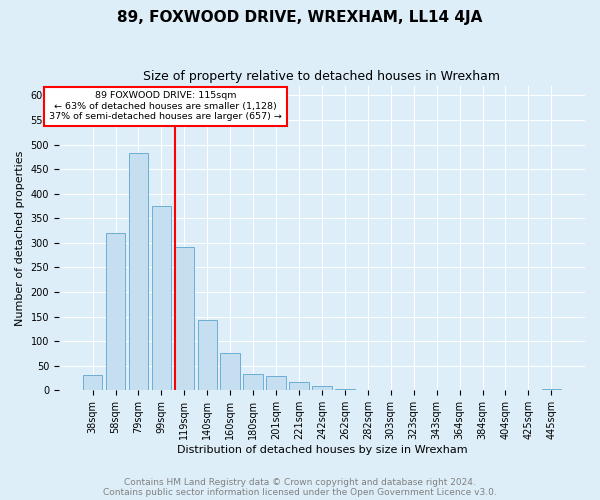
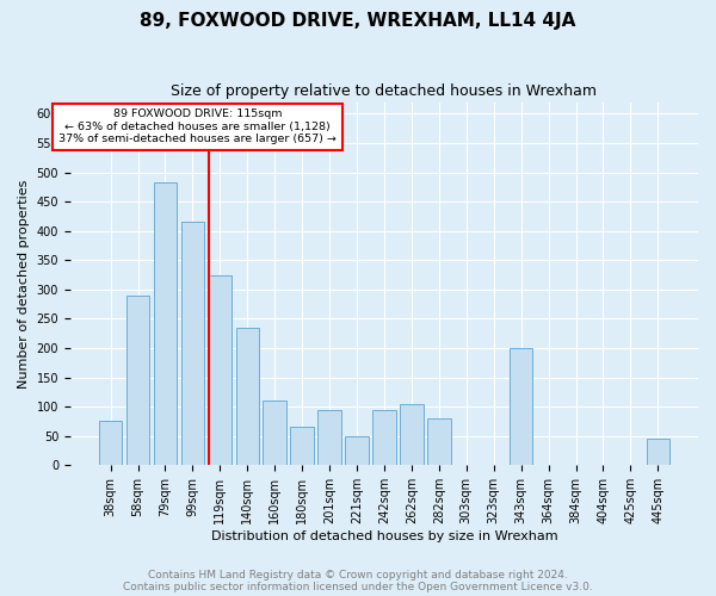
38sqm: 32 -> 75
58sqm: 320 -> 290
99sqm: 376 -> 415
119sqm: 291 -> 325
140sqm: 144 -> 235
160sqm: 76 -> 110
180sqm: 33 -> 65
201sqm: 30 -> 95
221sqm: 17 -> 50
242sqm: 8 -> 95
262sqm: 2 -> 105
282sqm: 1 -> 80
343sqm: 1 -> 200
445sqm: 3 -> 45
